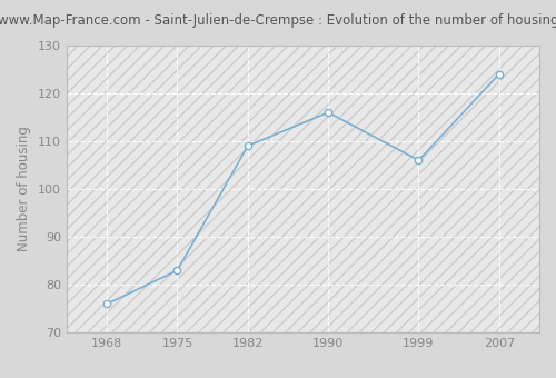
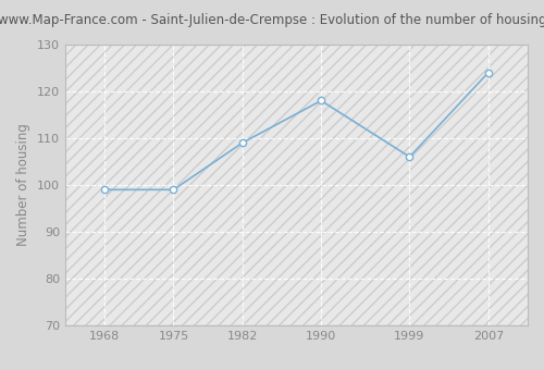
1968: 76 -> 99
1975: 83 -> 99
1990: 116 -> 118
